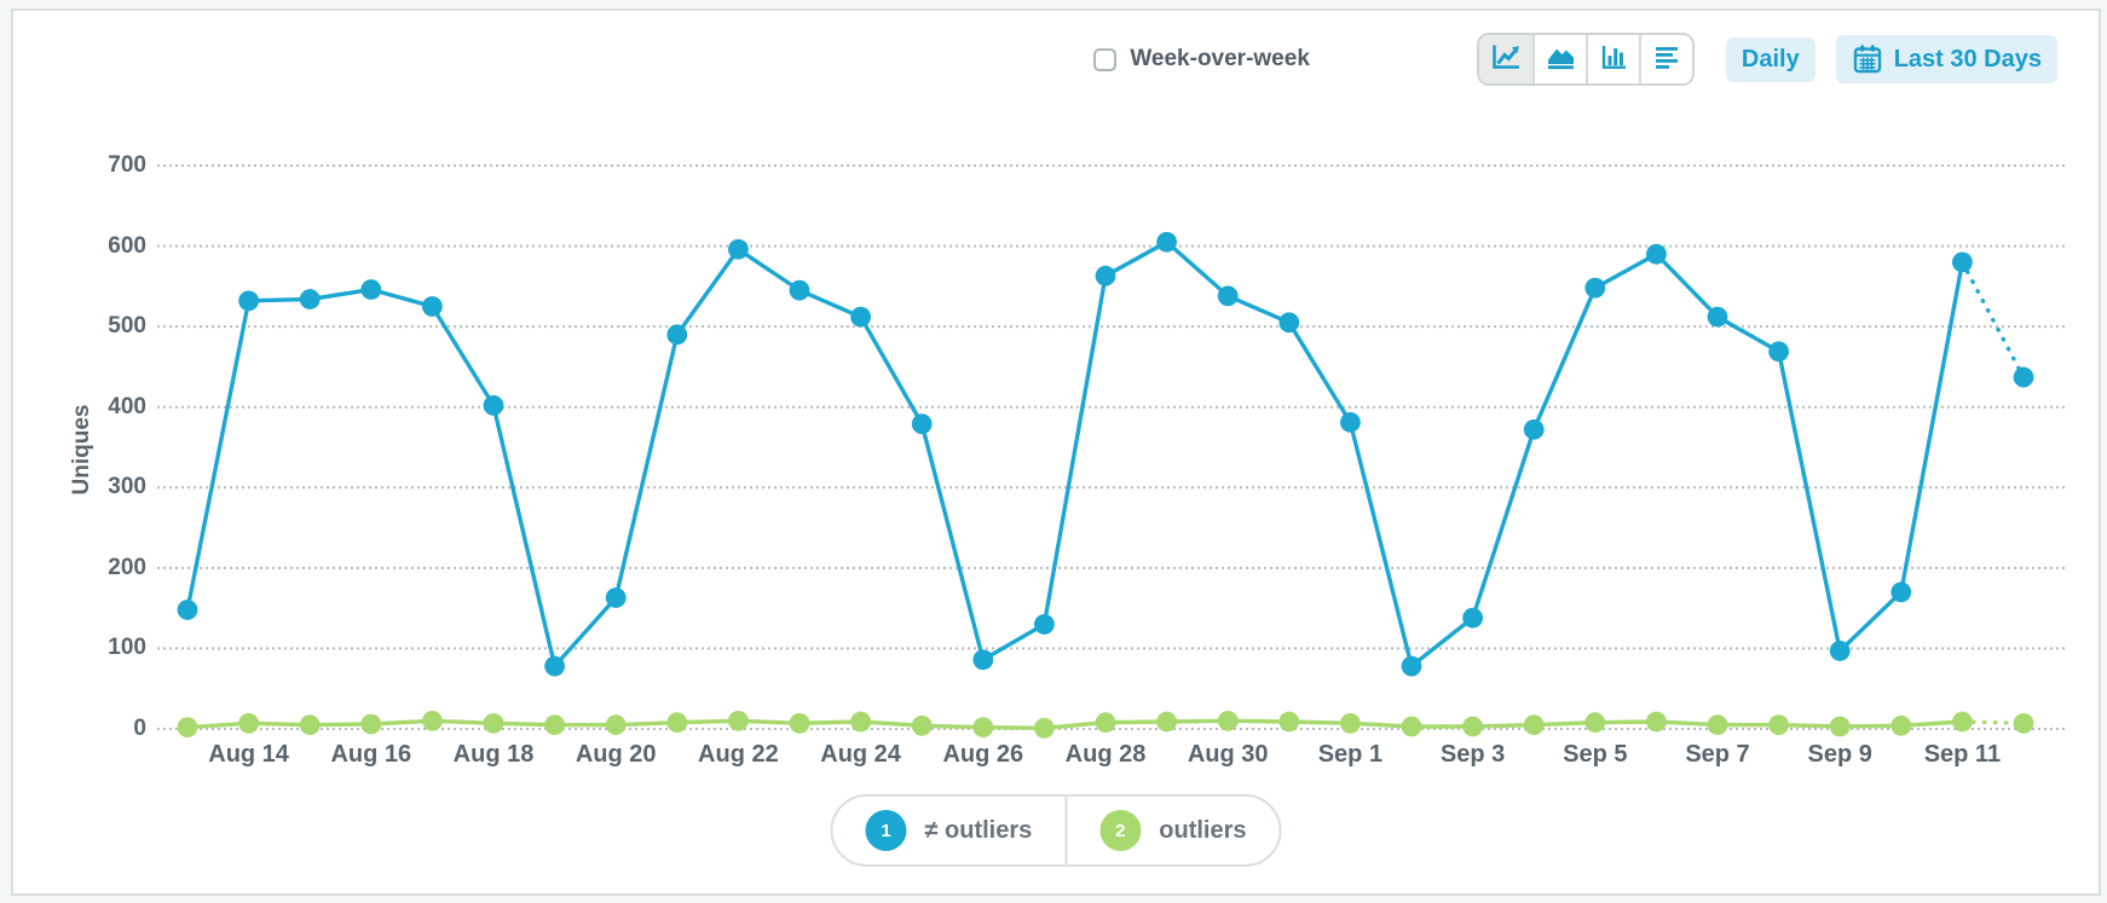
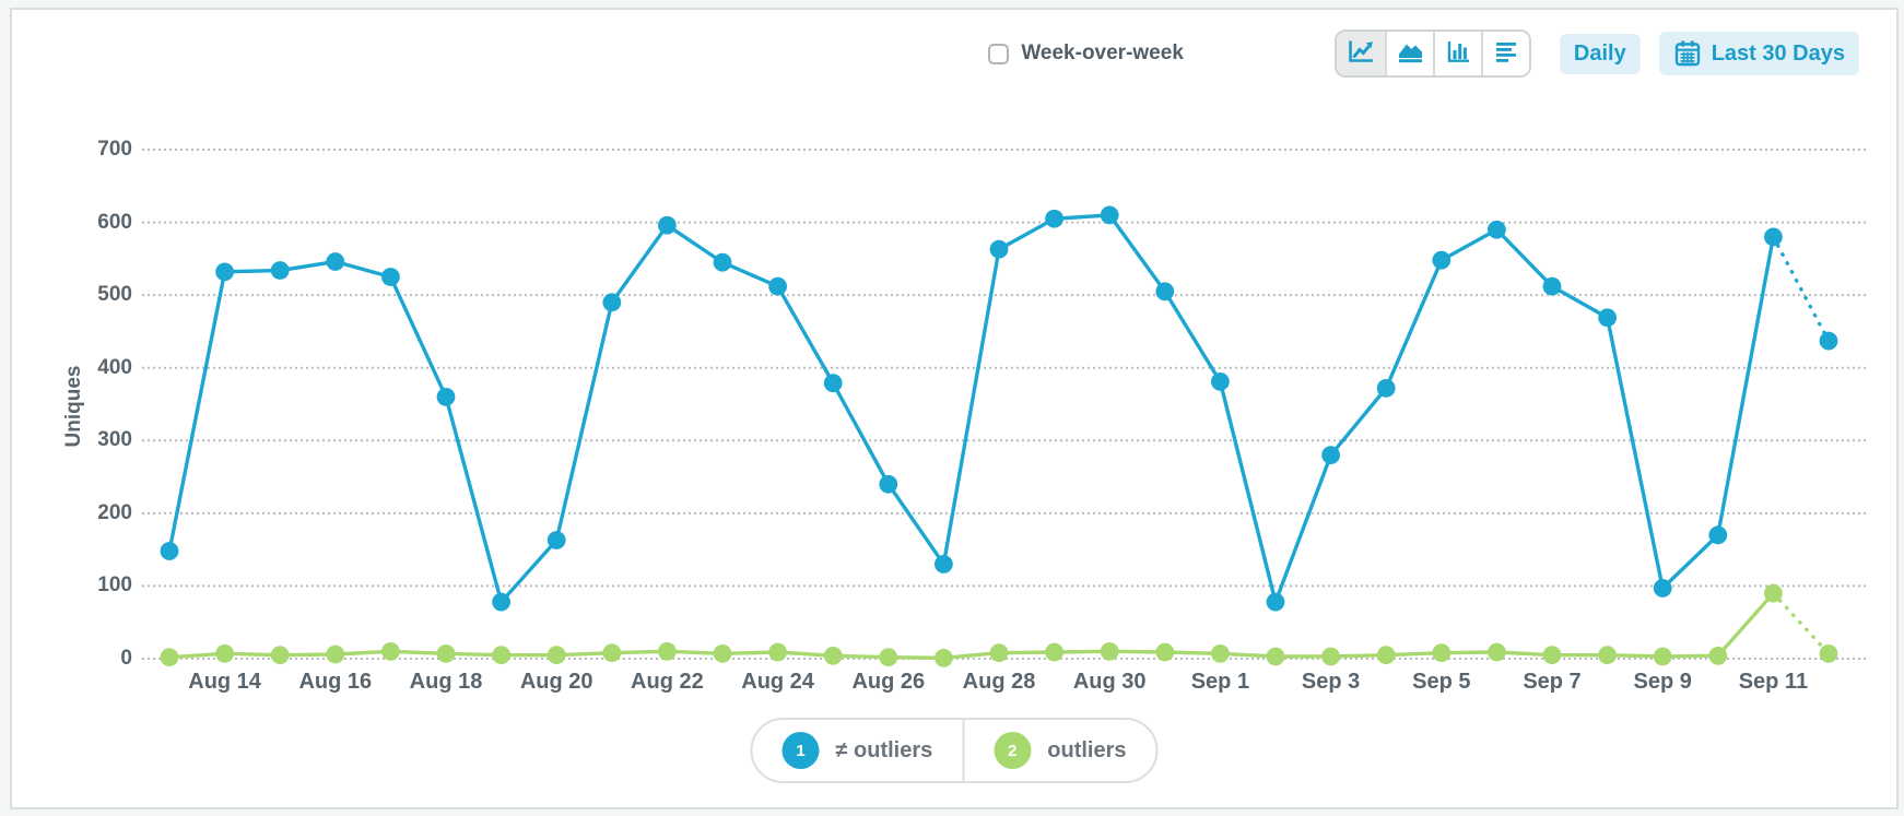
≠ outliers/Aug 18: 400 -> 360
≠ outliers/Aug 26: 90 -> 240
≠ outliers/Aug 30: 540 -> 610
≠ outliers/Sep 3: 140 -> 280
outliers/Sep 11: 10 -> 90
